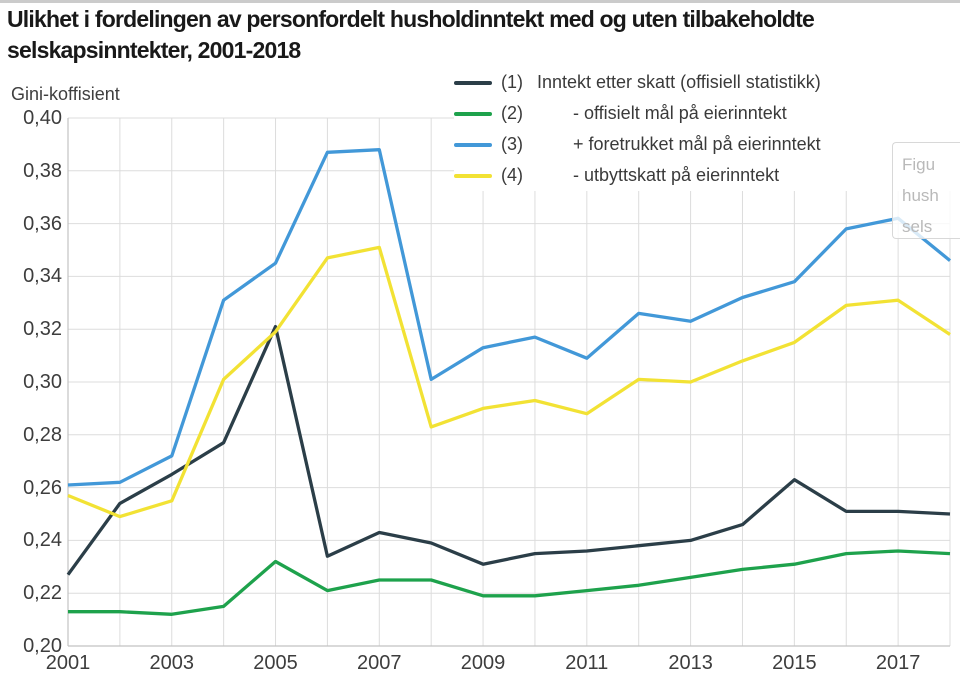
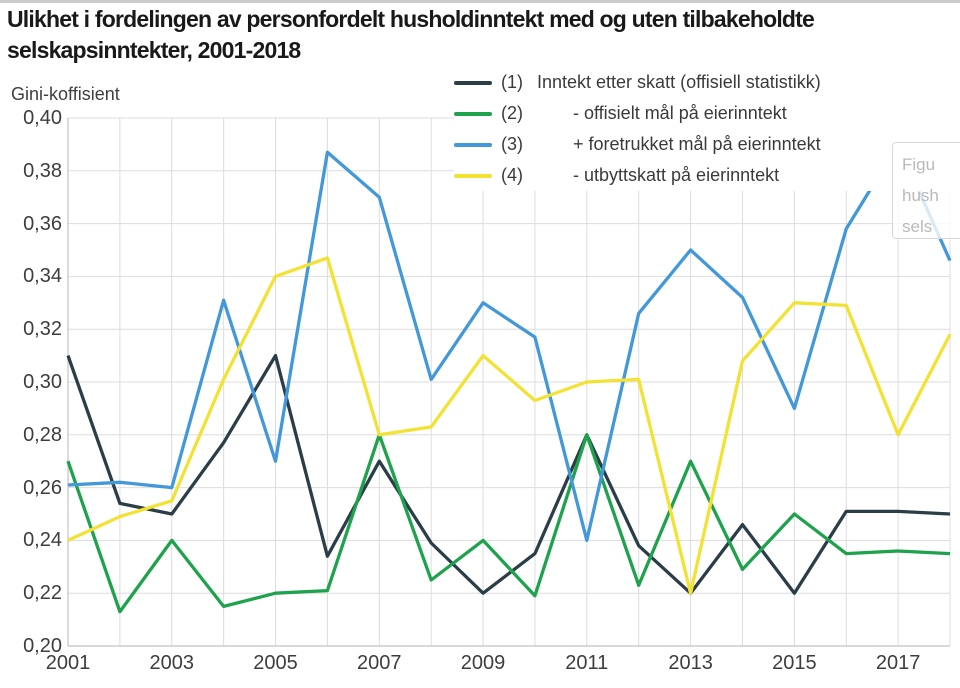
Inntekt etter skatt (offisiell statistikk)/2001: 0,23 -> 0,31
- offisielt mål på eierinntekt/2001: 0,21 -> 0,27
- utbyttskatt på eierinntekt/2001: 0,26 -> 0,24
Inntekt etter skatt (offisiell statistikk)/2003: 0,27 -> 0,25
- offisielt mål på eierinntekt/2003: 0,21 -> 0,24
+ foretrukket mål på eierinntekt/2003: 0,27 -> 0,26
Inntekt etter skatt (offisiell statistikk)/2005: 0,32 -> 0,31
- offisielt mål på eierinntekt/2005: 0,23 -> 0,22
+ foretrukket mål på eierinntekt/2005: 0,34 -> 0,27
- utbyttskatt på eierinntekt/2005: 0,32 -> 0,34
Inntekt etter skatt (offisiell statistikk)/2007: 0,24 -> 0,27
- offisielt mål på eierinntekt/2007: 0,23 -> 0,28
+ foretrukket mål på eierinntekt/2007: 0,39 -> 0,37
- utbyttskatt på eierinntekt/2007: 0,35 -> 0,28
Inntekt etter skatt (offisiell statistikk)/2009: 0,23 -> 0,22
- offisielt mål på eierinntekt/2009: 0,22 -> 0,24
+ foretrukket mål på eierinntekt/2009: 0,31 -> 0,33
- utbyttskatt på eierinntekt/2009: 0,29 -> 0,31
Inntekt etter skatt (offisiell statistikk)/2011: 0,24 -> 0,28
- offisielt mål på eierinntekt/2011: 0,22 -> 0,28
+ foretrukket mål på eierinntekt/2011: 0,31 -> 0,24
- utbyttskatt på eierinntekt/2011: 0,29 -> 0,30
Inntekt etter skatt (offisiell statistikk)/2013: 0,24 -> 0,22
- offisielt mål på eierinntekt/2013: 0,23 -> 0,27
+ foretrukket mål på eierinntekt/2013: 0,32 -> 0,35
- utbyttskatt på eierinntekt/2013: 0,30 -> 0,22
Inntekt etter skatt (offisiell statistikk)/2015: 0,26 -> 0,22
- offisielt mål på eierinntekt/2015: 0,23 -> 0,25
+ foretrukket mål på eierinntekt/2015: 0,34 -> 0,29
- utbyttskatt på eierinntekt/2015: 0,32 -> 0,33
+ foretrukket mål på eierinntekt/2017: 0,36 -> 0,39
- utbyttskatt på eierinntekt/2017: 0,33 -> 0,28
